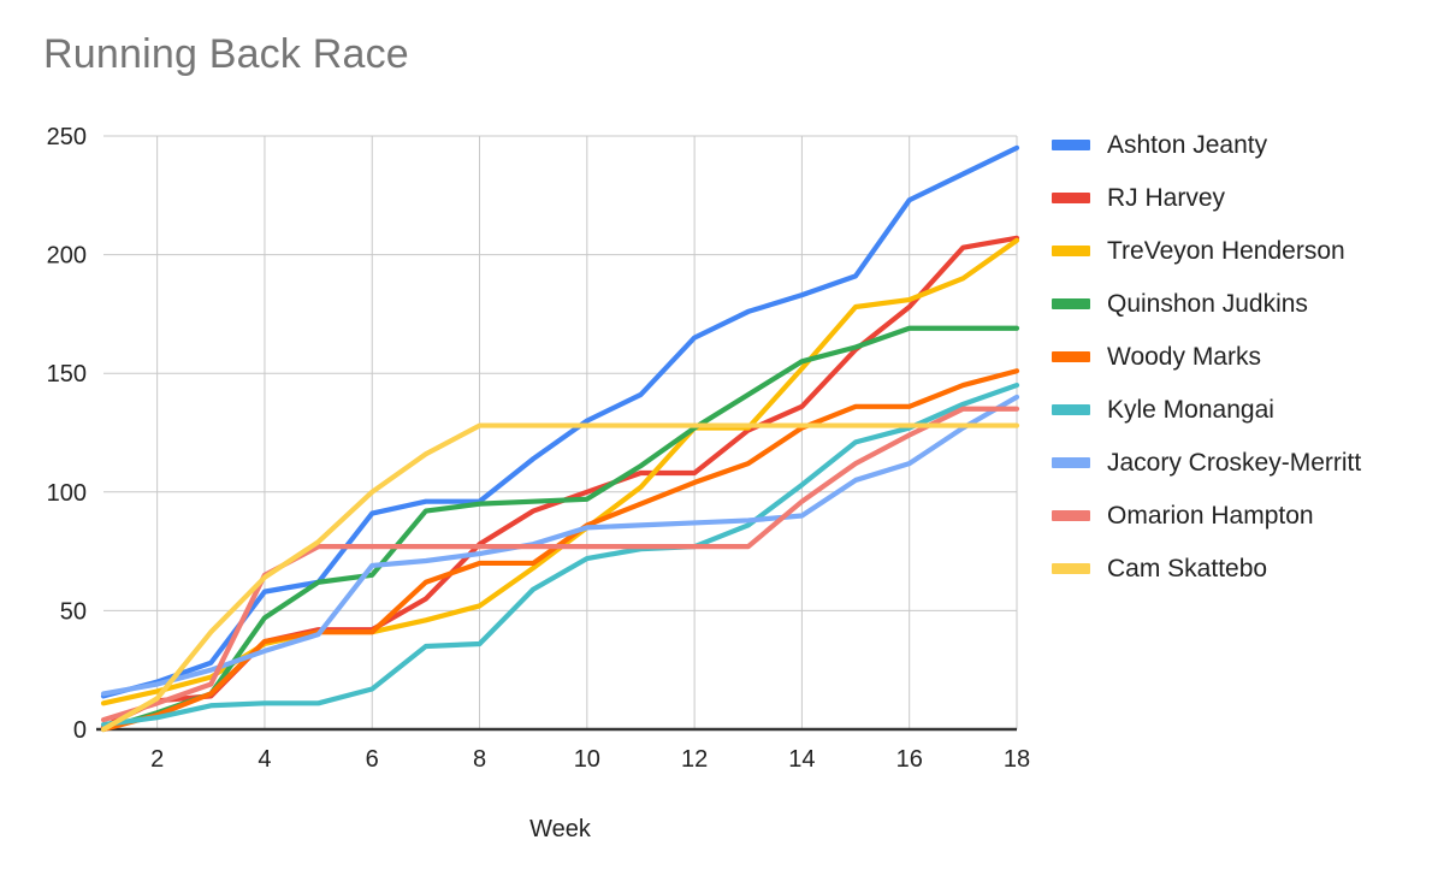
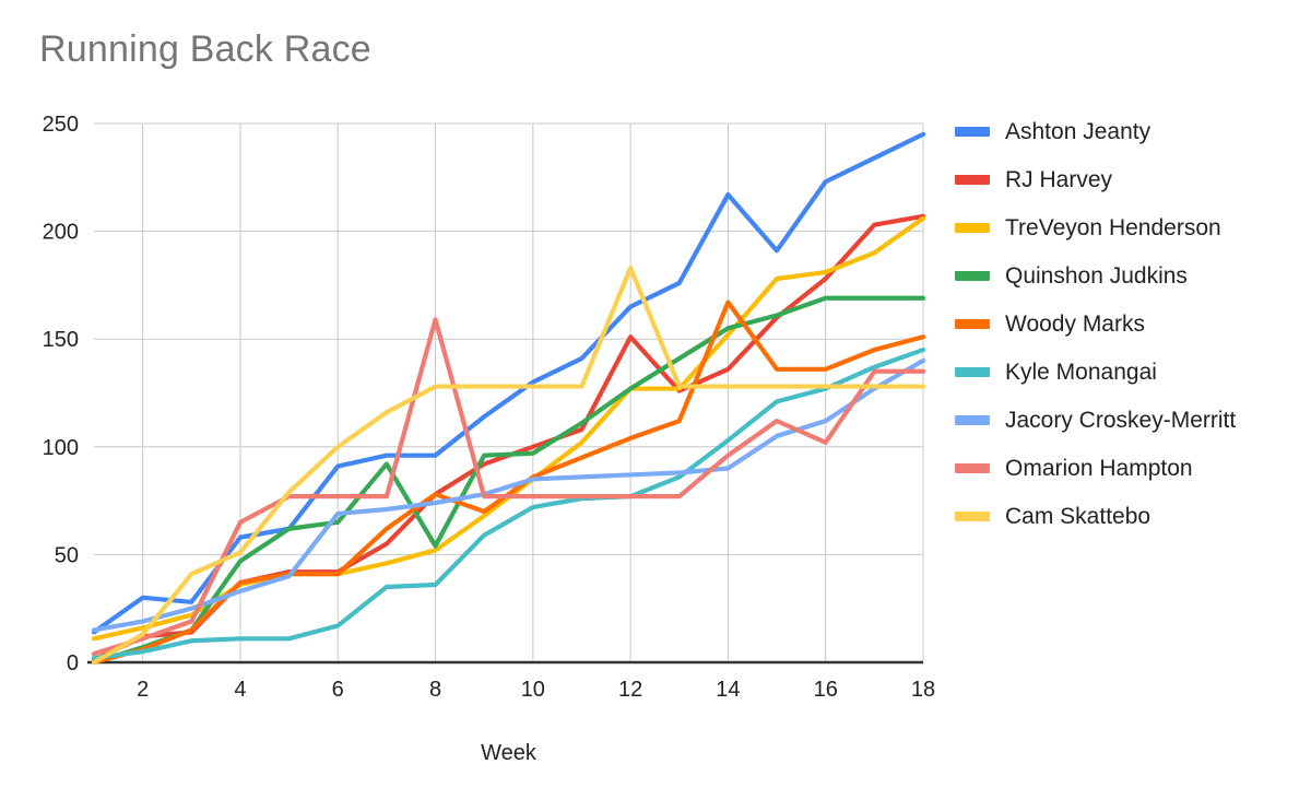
Ashton Jeanty/2: 20 -> 30
Cam Skattebo/4: 64 -> 51
Quinshon Judkins/8: 95 -> 54
Woody Marks/8: 70 -> 78
Omarion Hampton/8: 77 -> 159
RJ Harvey/12: 108 -> 151
Cam Skattebo/12: 128 -> 183
Ashton Jeanty/14: 183 -> 217
Woody Marks/14: 127 -> 167
Omarion Hampton/16: 124 -> 102
